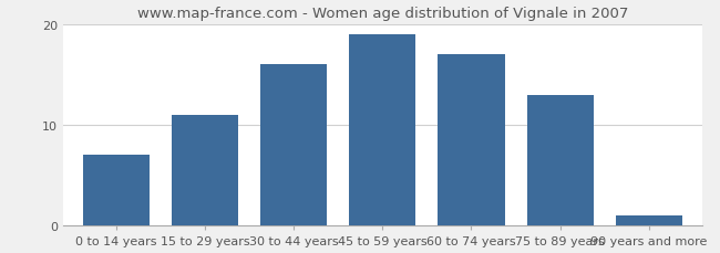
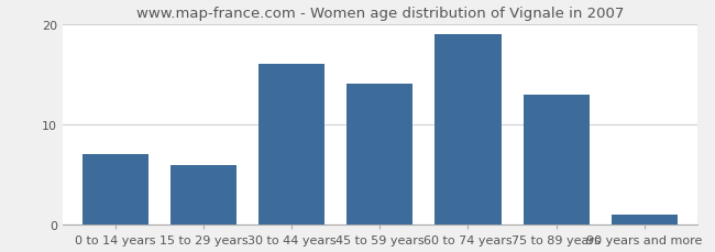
15 to 29 years: 11 -> 6
45 to 59 years: 19 -> 14
60 to 74 years: 17 -> 19
